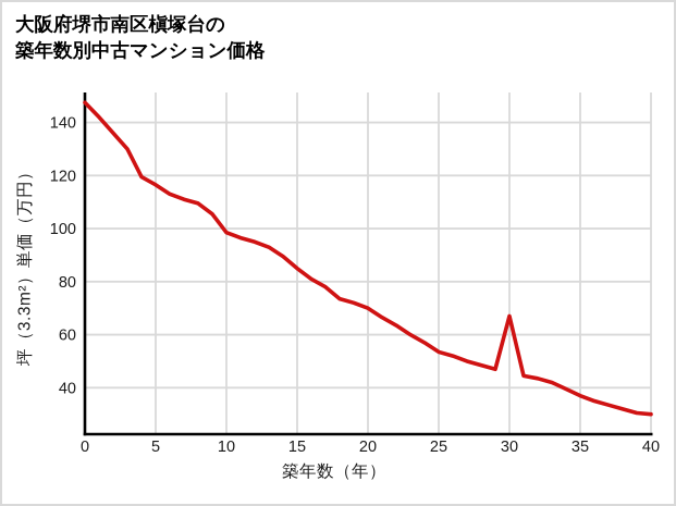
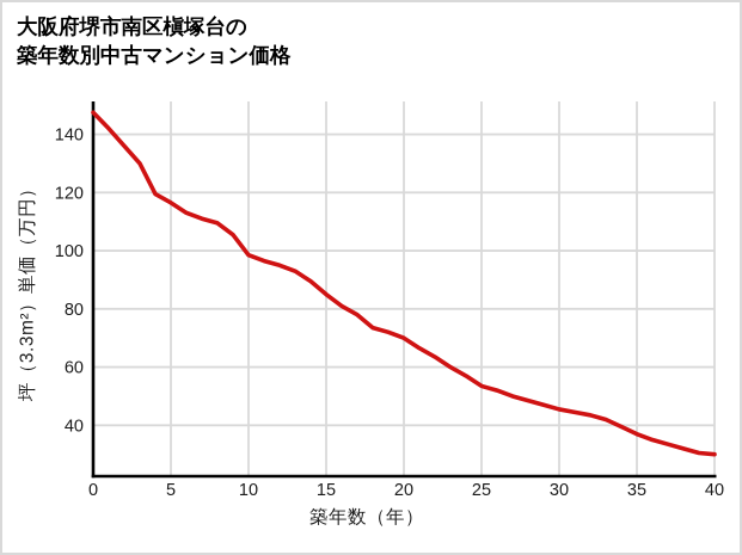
30: 67 -> 46
